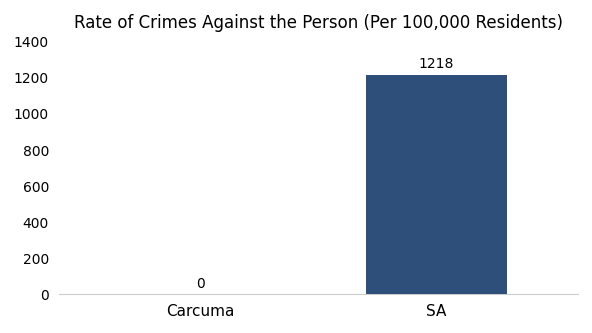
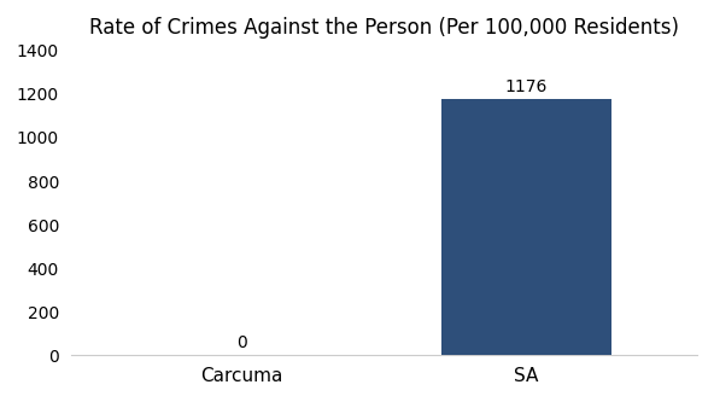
SA: 1218 -> 1176
